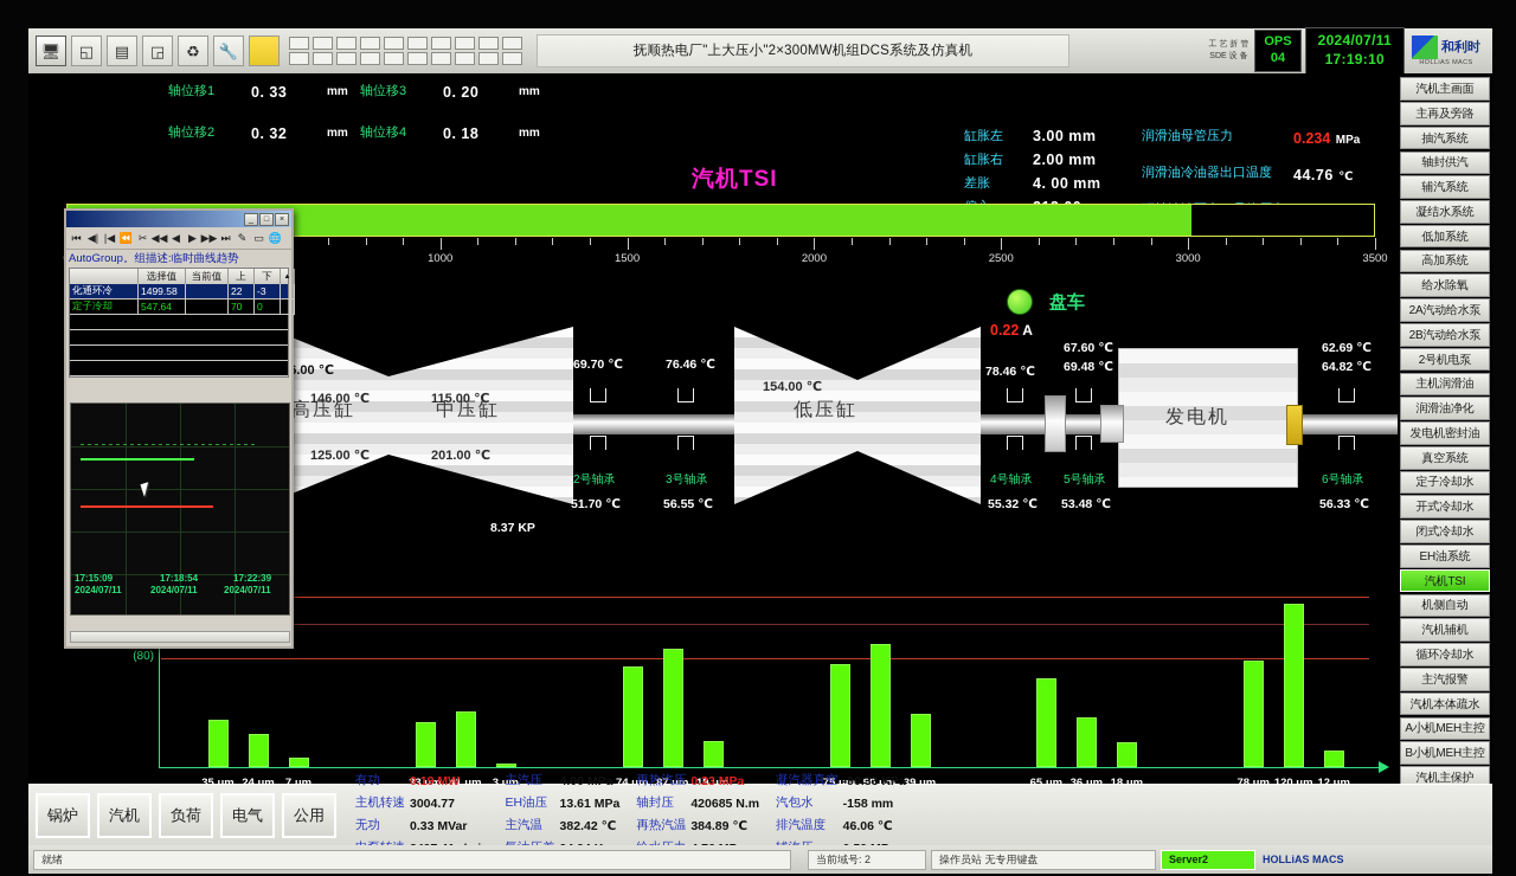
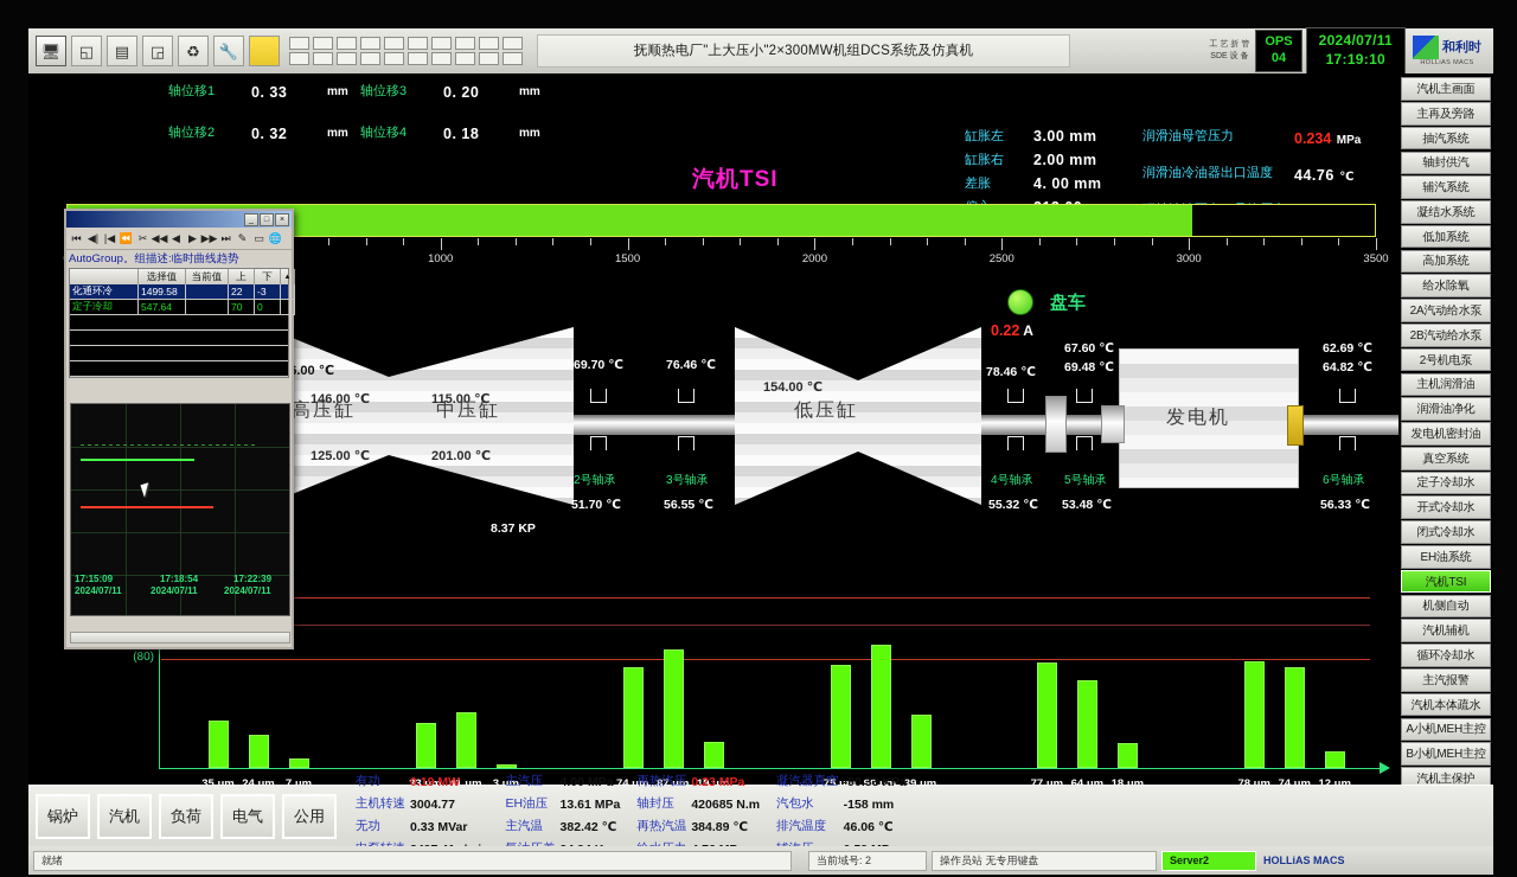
5X: 65 -> 77
5Y: 36 -> 64
6Y: 120 -> 74
